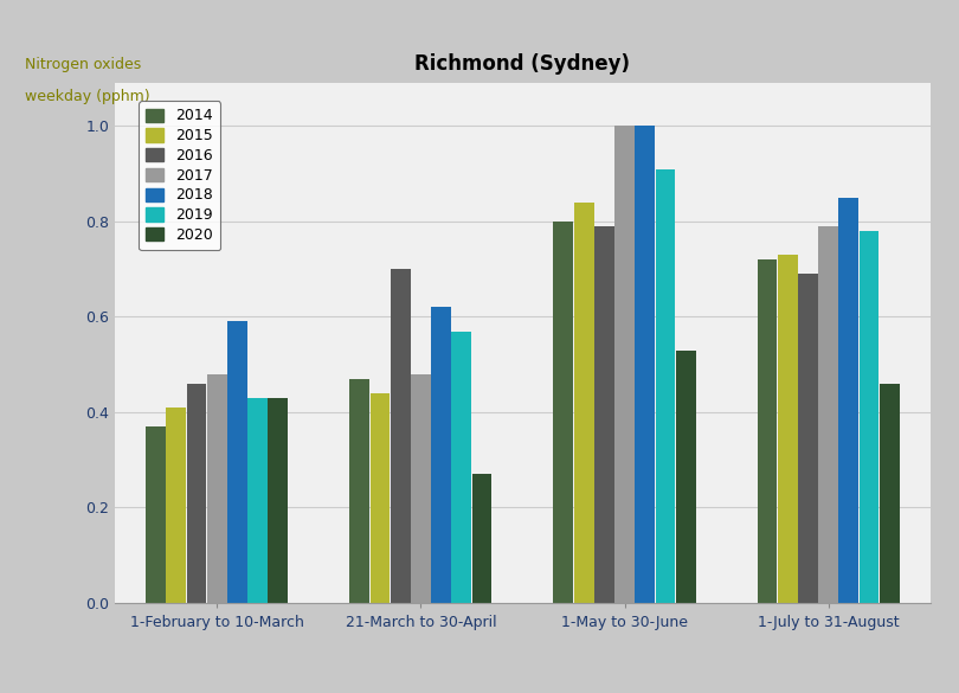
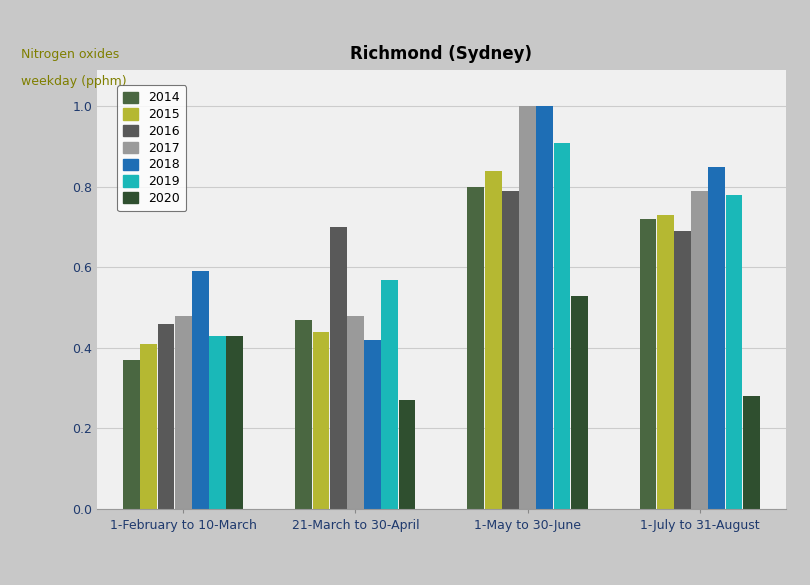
2018/21-March to 30-April: 0.62 -> 0.42
2020/1-July to 31-August: 0.46 -> 0.28
